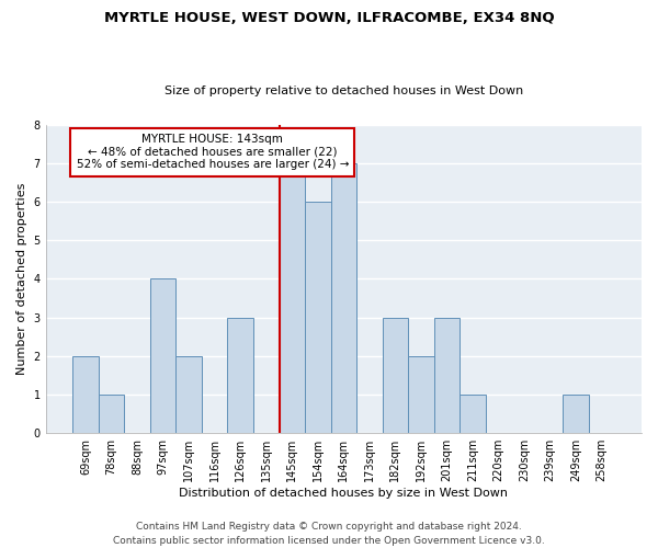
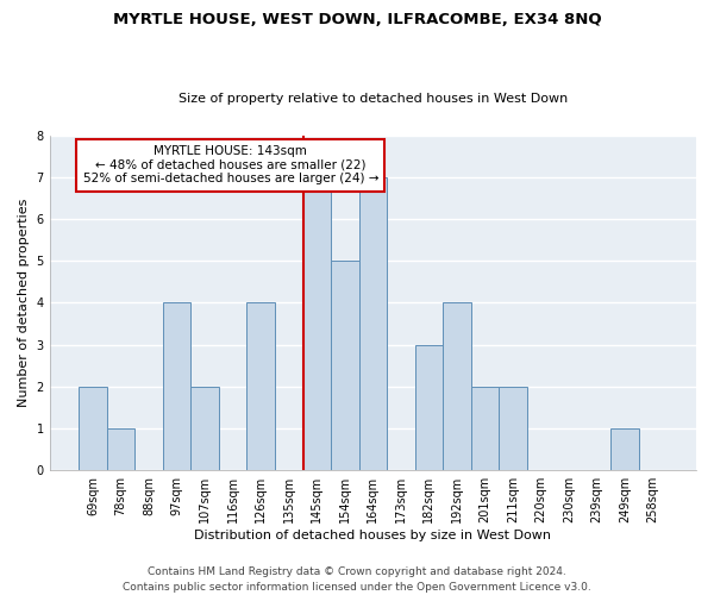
126sqm: 3 -> 4
154sqm: 6 -> 5
192sqm: 2 -> 4
201sqm: 3 -> 2
211sqm: 1 -> 2
